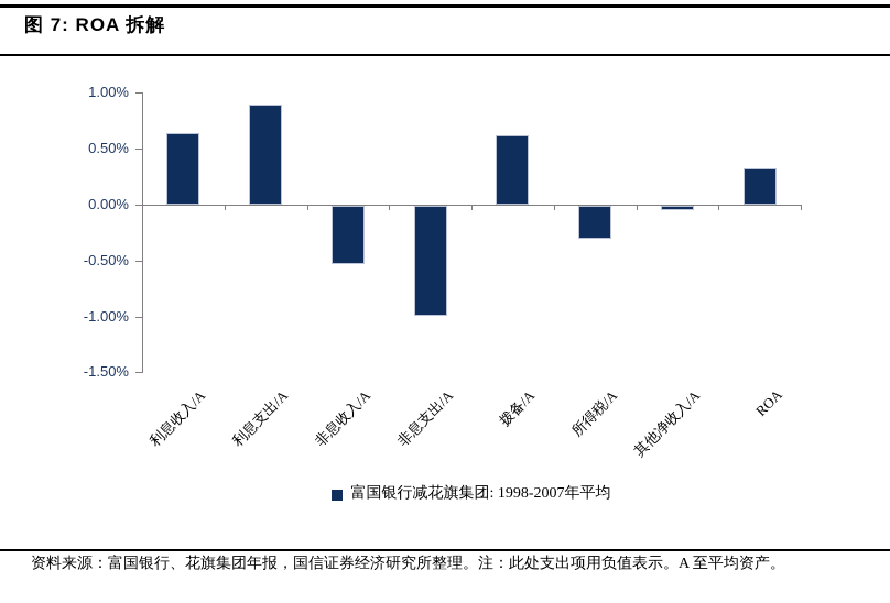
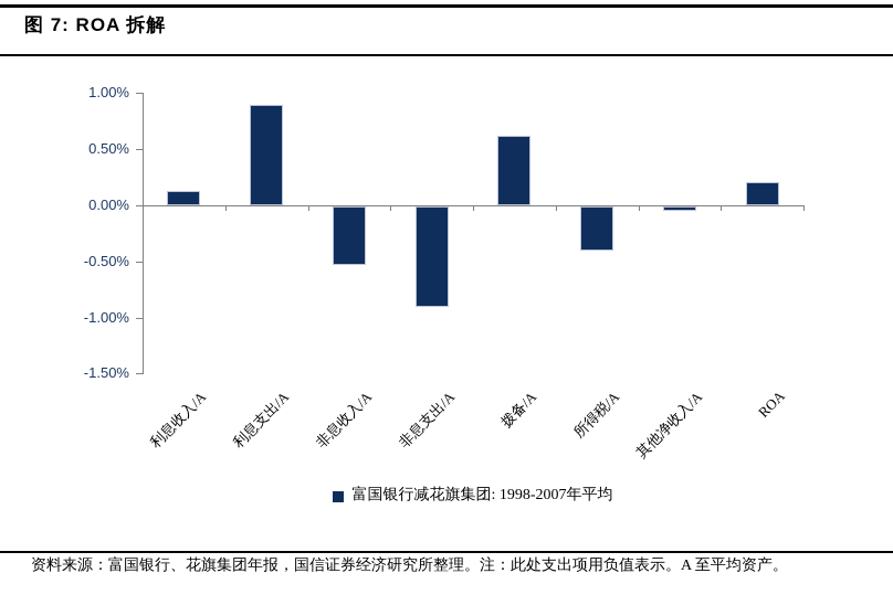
利息收入/A: 0.64% -> 0.13%
非息支出/A: -0.98% -> -0.90%
所得税/A: -0.30% -> -0.39%
ROA: 0.32% -> 0.21%
